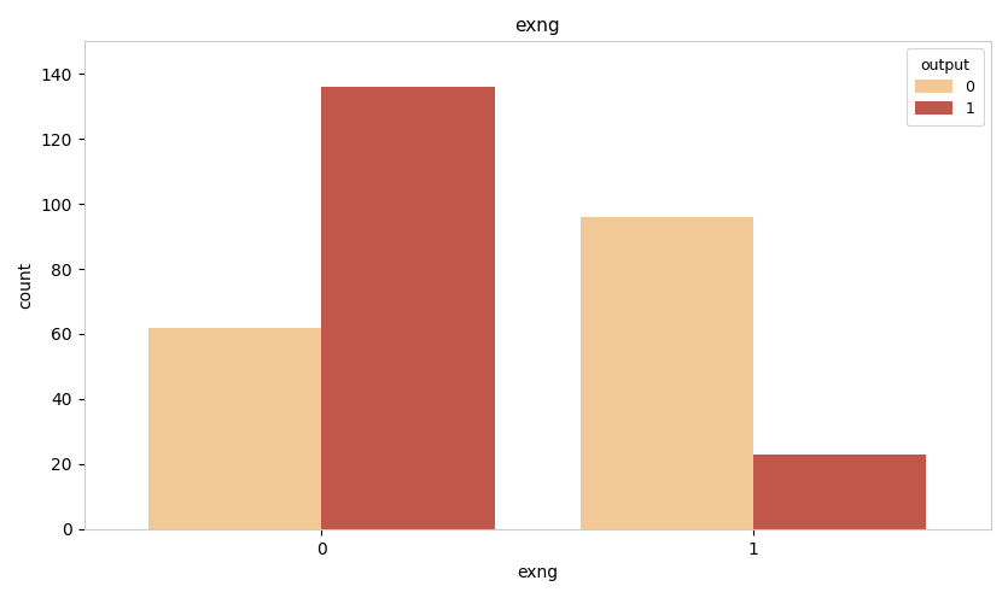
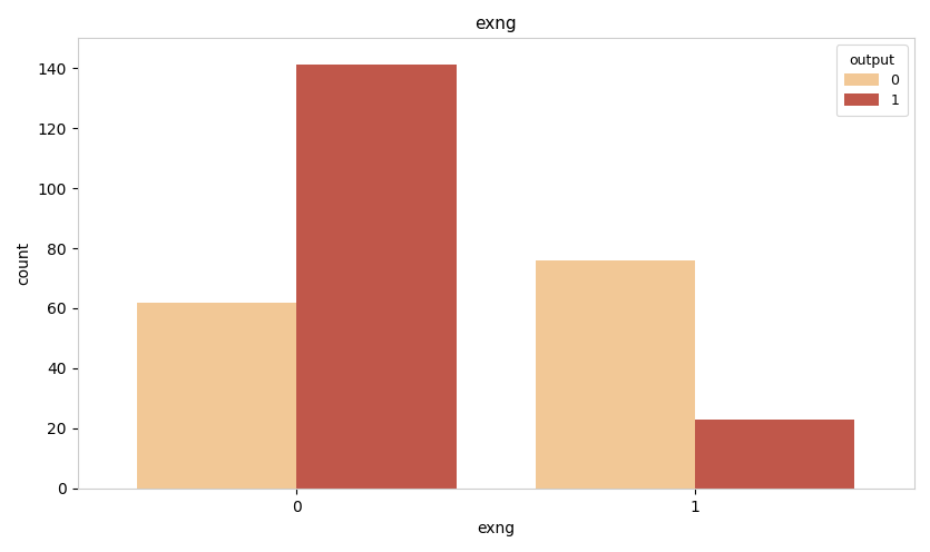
1/0: 136 -> 141
0/1: 96 -> 76
